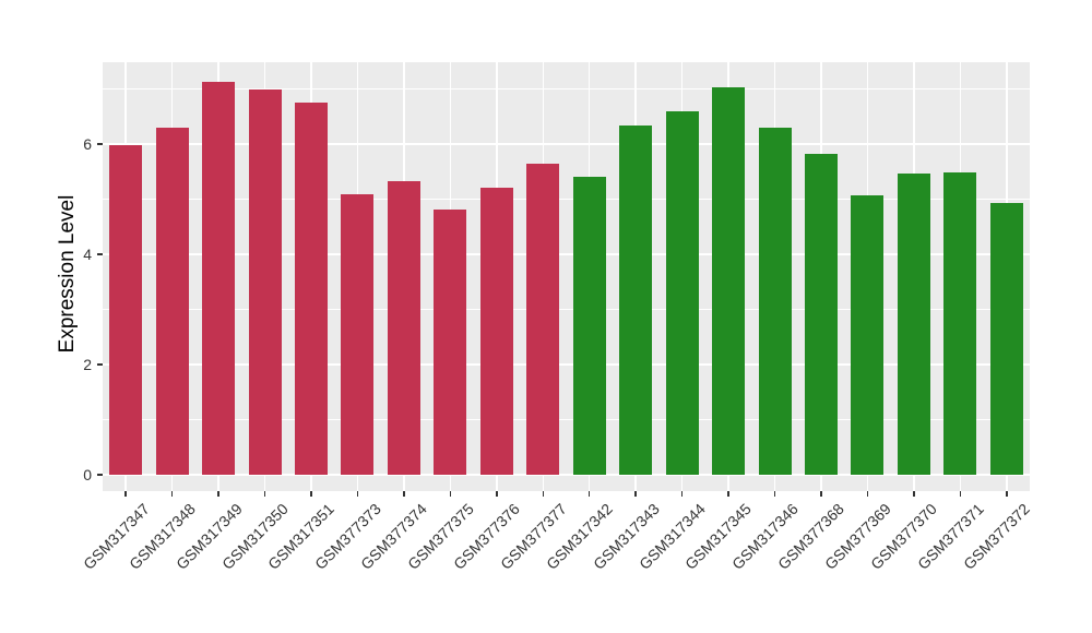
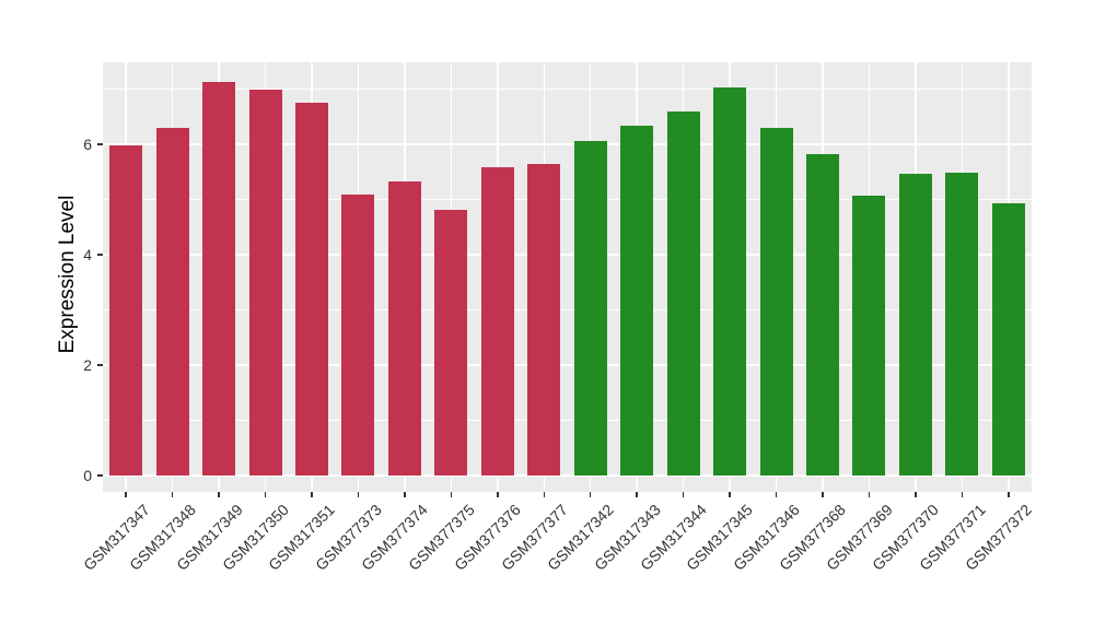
GSM377376: 5.2 -> 5.6
GSM317342: 5.4 -> 6.0
